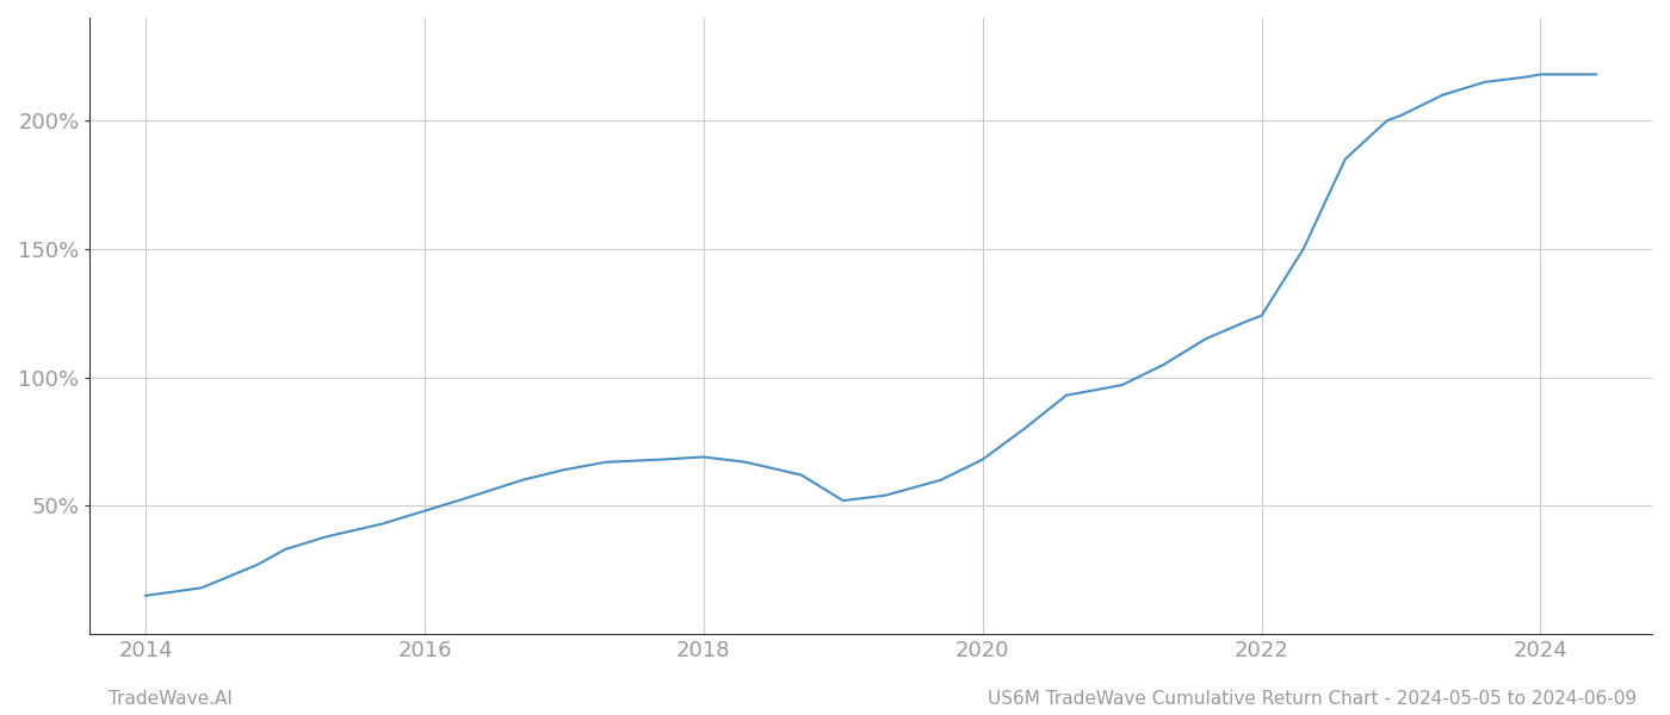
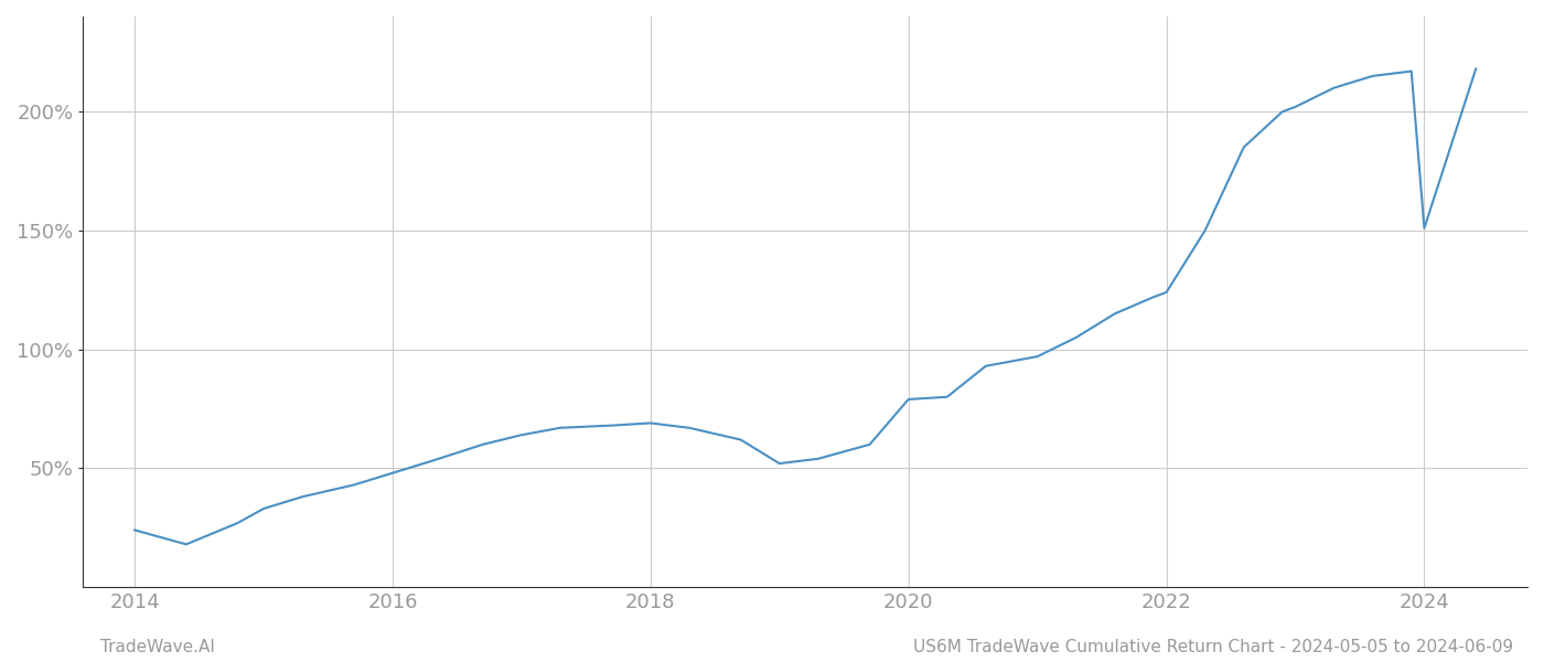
2014: 15% -> 24%
2020: 68% -> 79%
2024: 218% -> 151%
